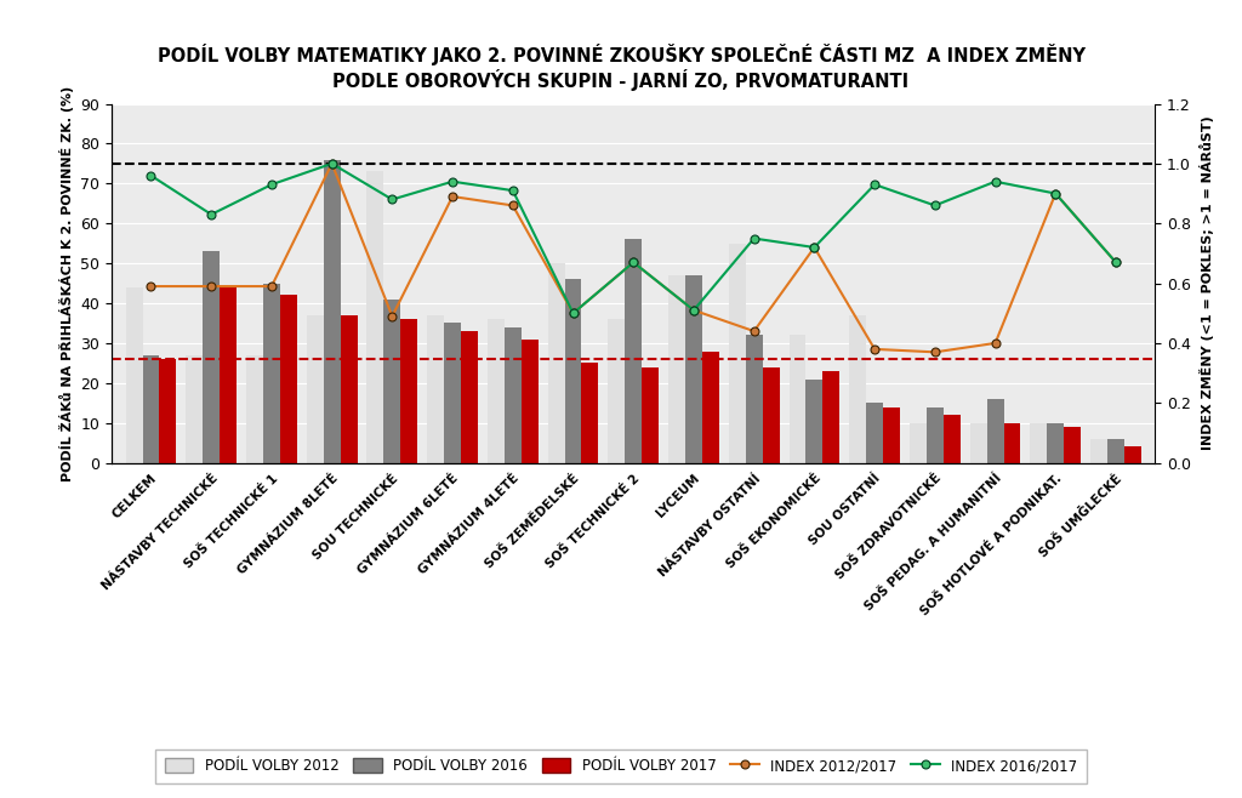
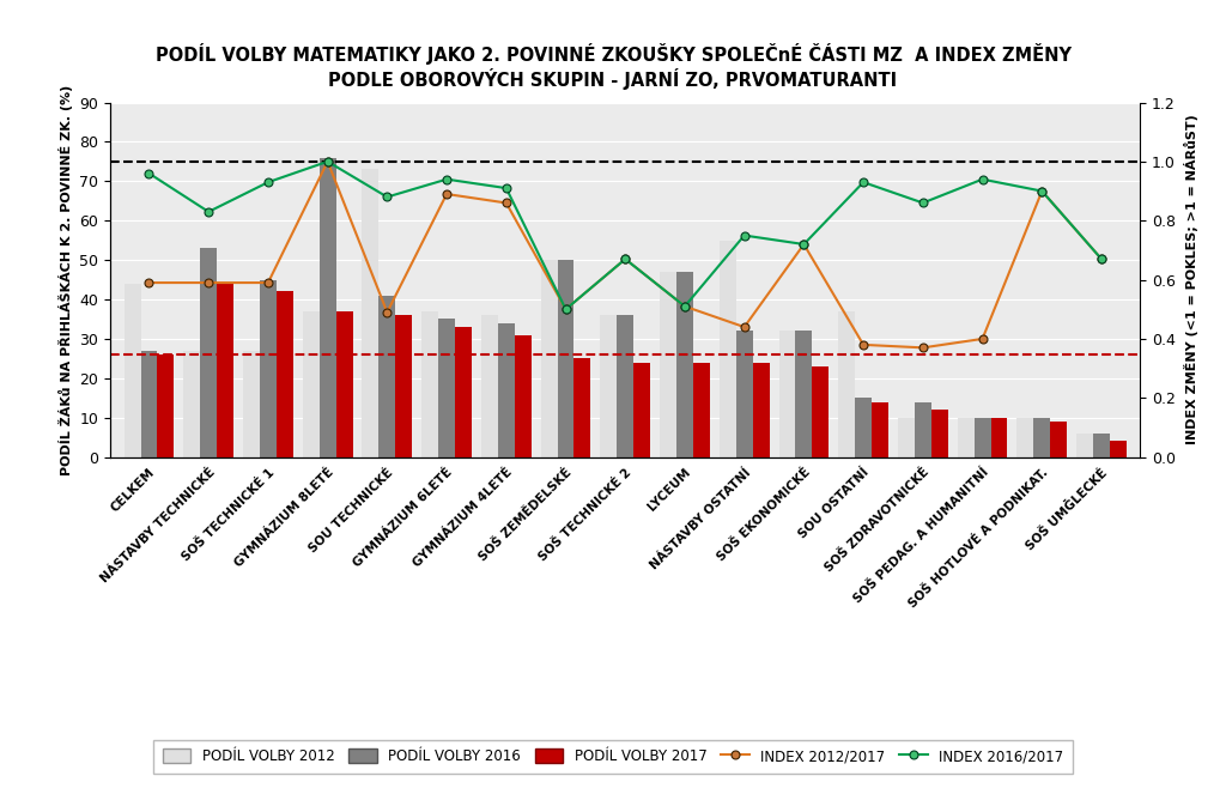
PODÍL VOLBY 2016/SOŠ ZEMĚDELSKÉ: 46 -> 50
PODÍL VOLBY 2016/SOŠ TECHNICKÉ 2: 56 -> 36
PODÍL VOLBY 2017/LYCEUM: 28 -> 24
PODÍL VOLBY 2016/SOŠ EKONOMICKÉ: 21 -> 32
PODÍL VOLBY 2016/SOŠ PEDAG. A HUMANITNÍ: 16 -> 10
